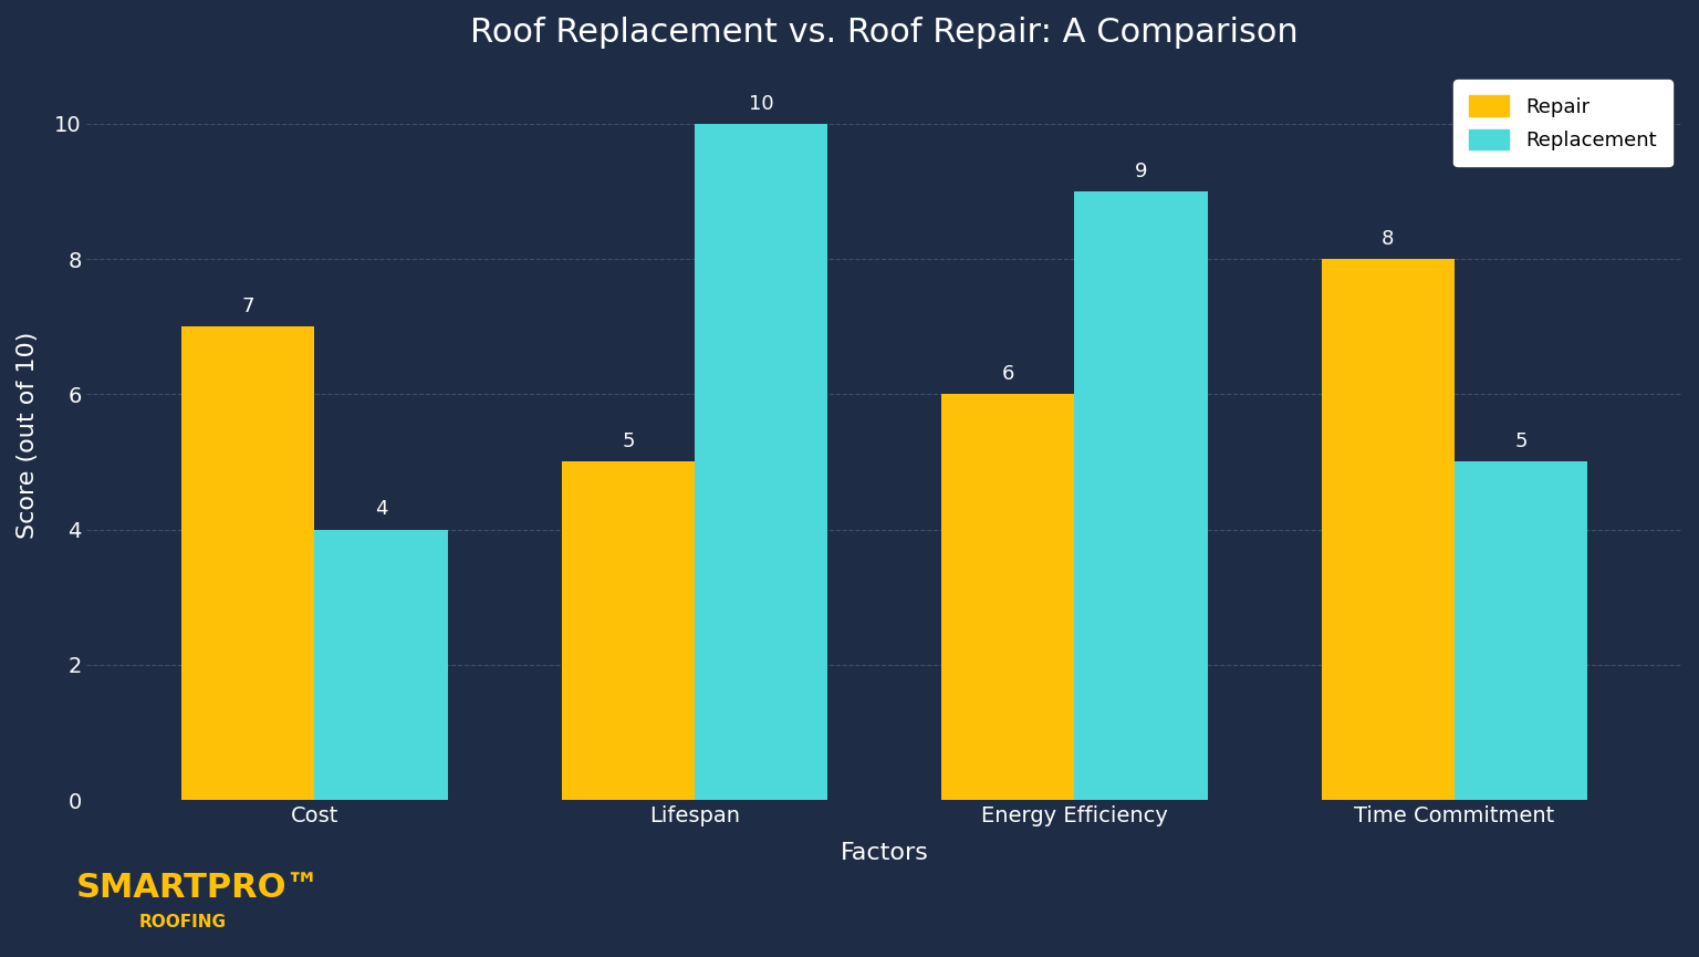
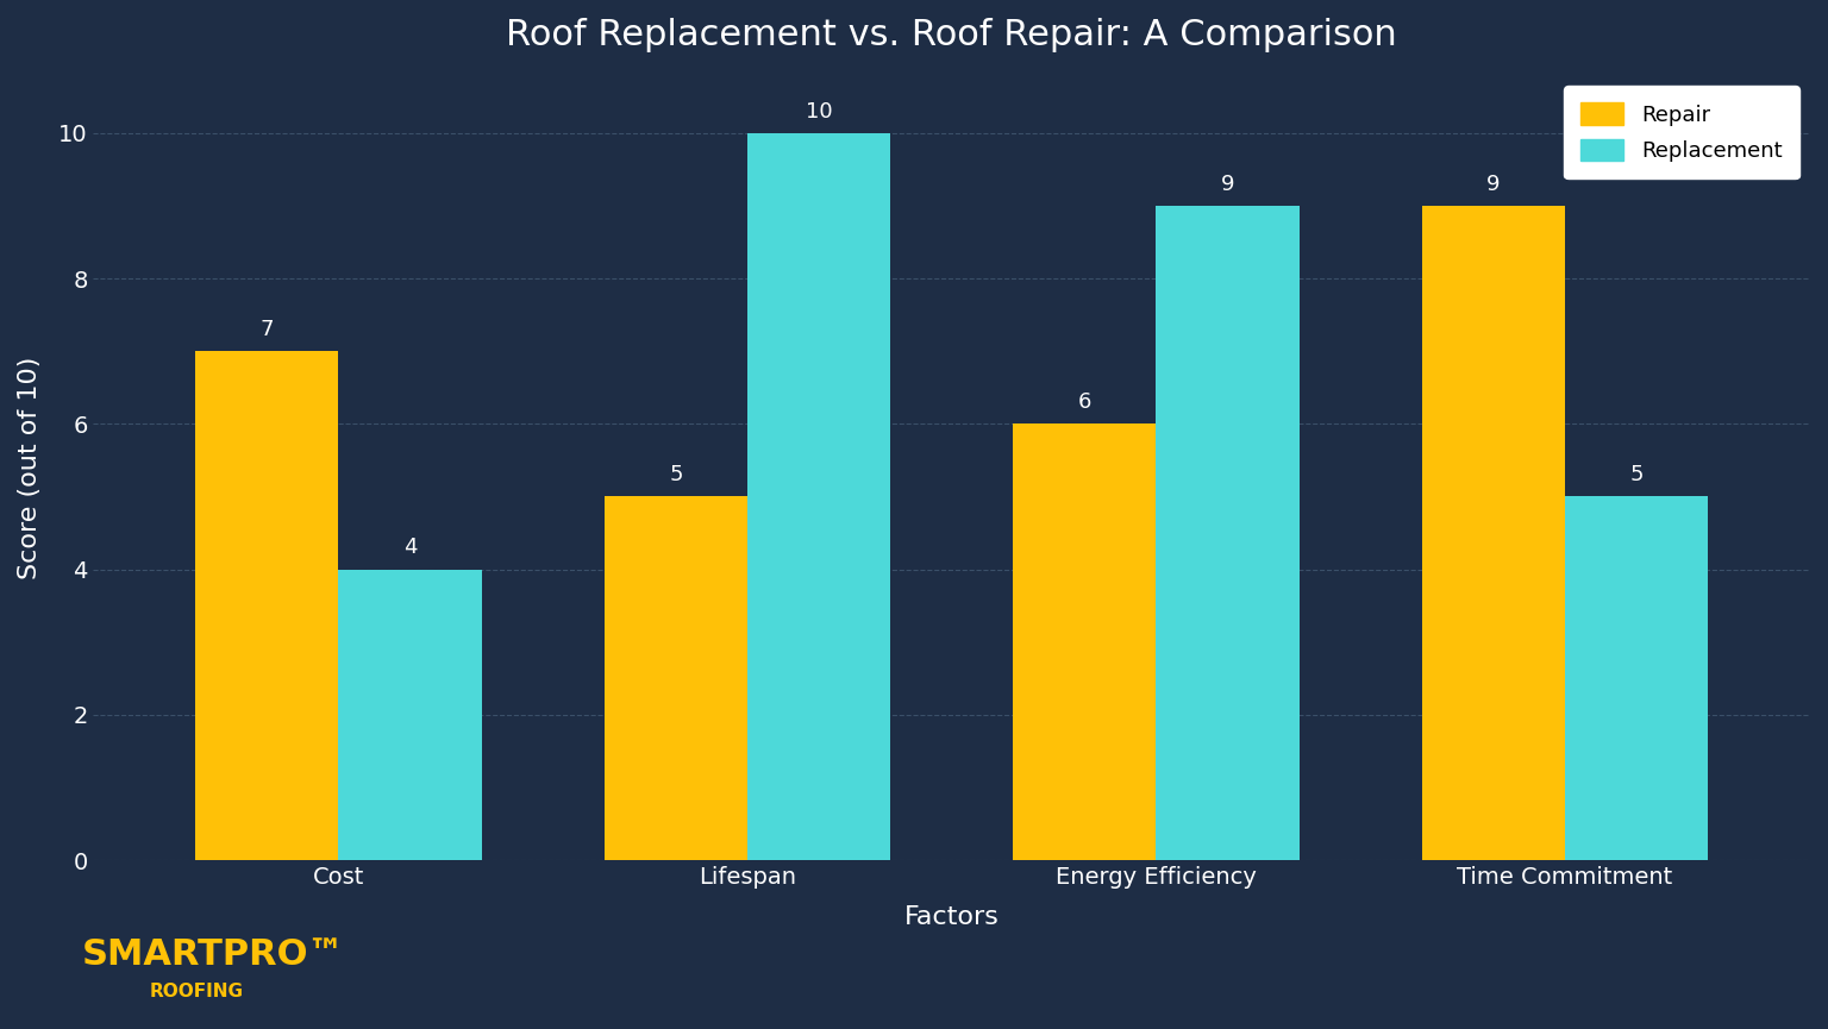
Repair/Time Commitment: 8 -> 9
